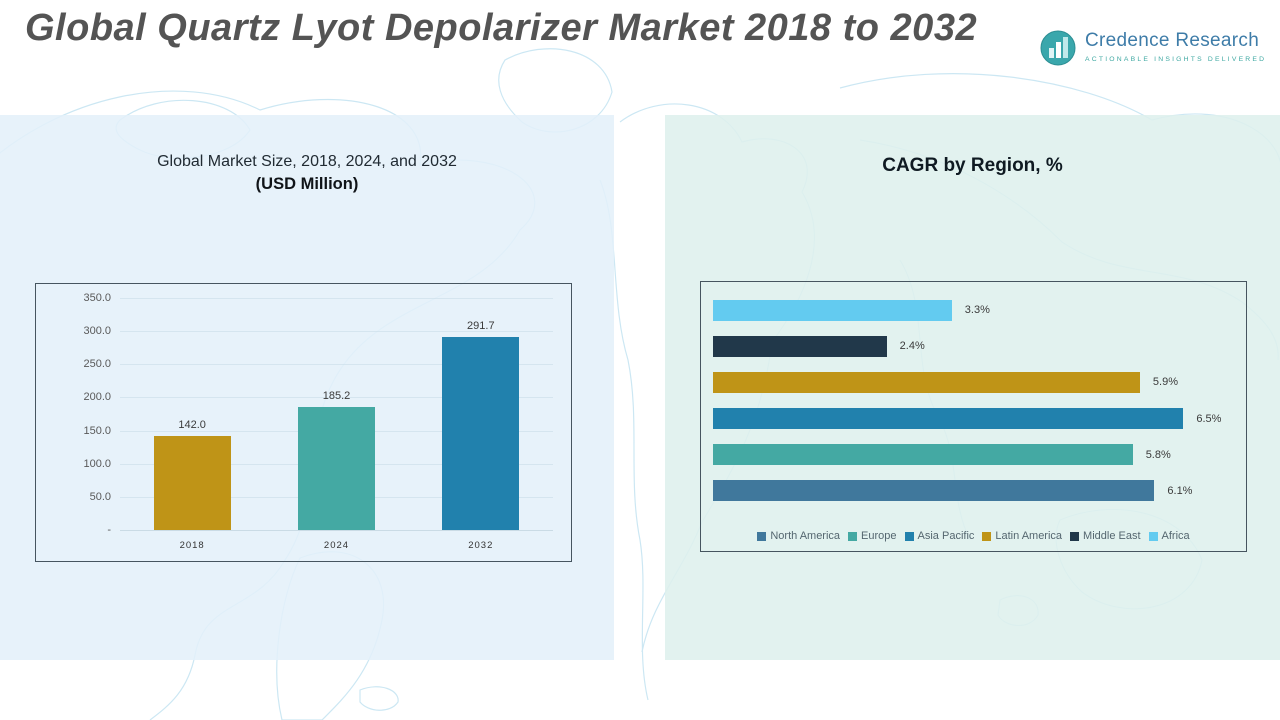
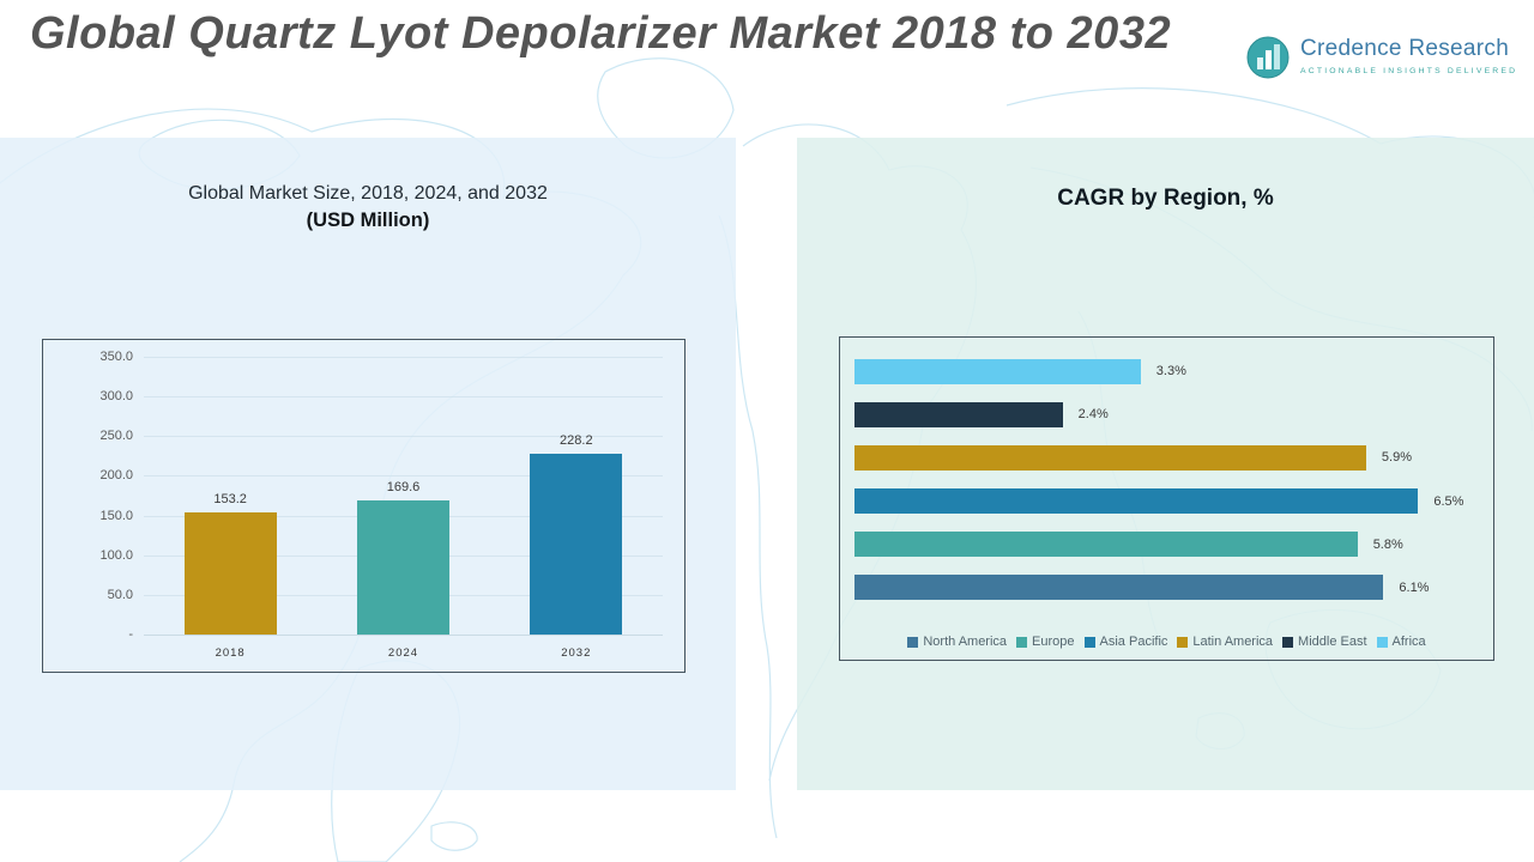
Global Market Size, 2018, 2024, and 2032/2018: 142.0 -> 153.2
Global Market Size, 2018, 2024, and 2032/2024: 185.2 -> 169.6
Global Market Size, 2018, 2024, and 2032/2032: 291.7 -> 228.2
